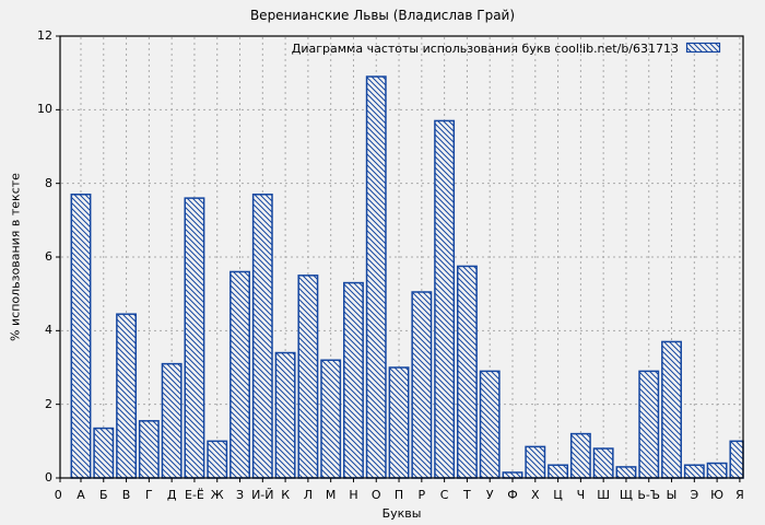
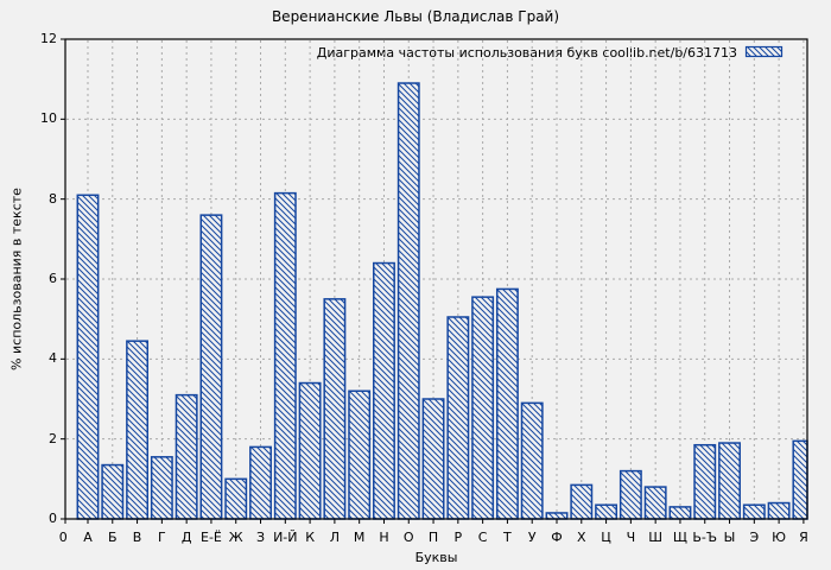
А: 7.7 -> 8.1
З: 5.6 -> 1.8
И-Й: 7.7 -> 8.2
Н: 5.3 -> 6.4
С: 9.7 -> 5.5
Ь-Ъ: 2.9 -> 1.9
Ы: 3.7 -> 1.9
Я: 1.0 -> 1.9
